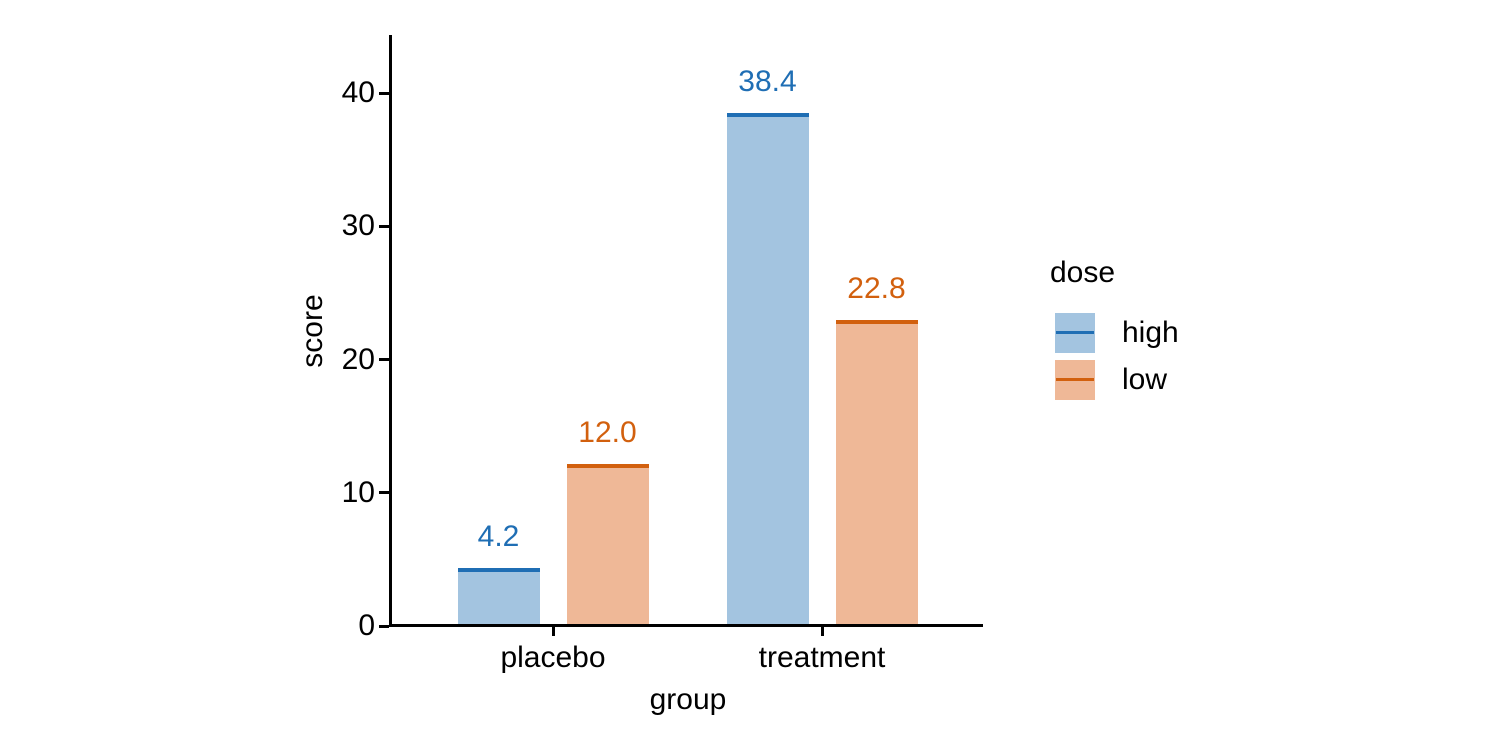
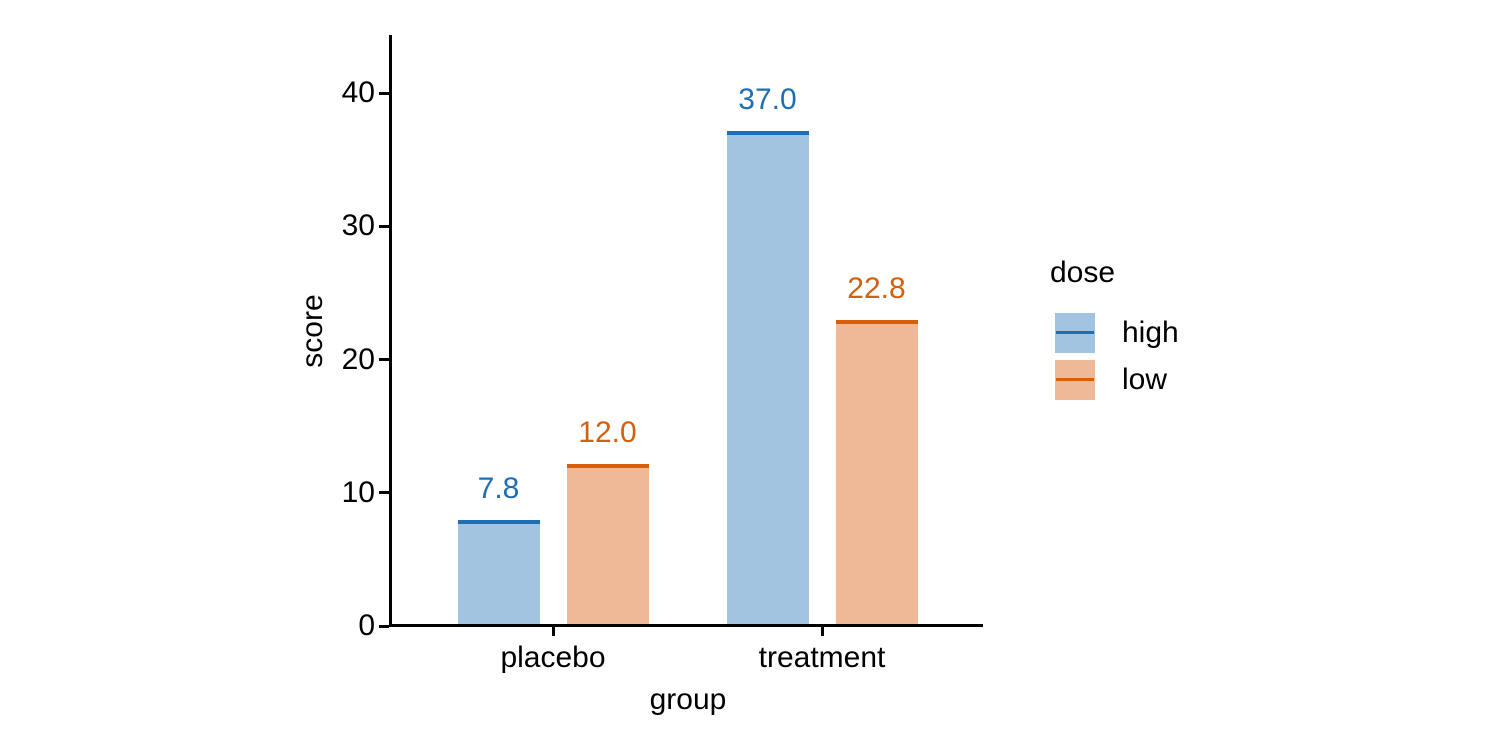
high/placebo: 4.2 -> 7.8
high/treatment: 38.4 -> 37.0
